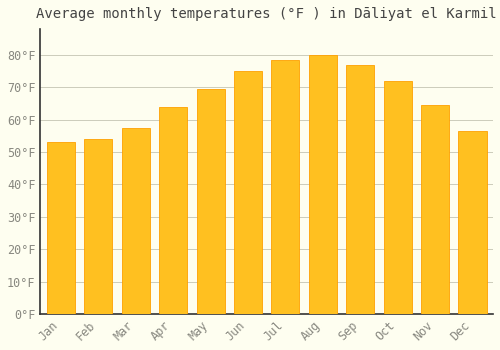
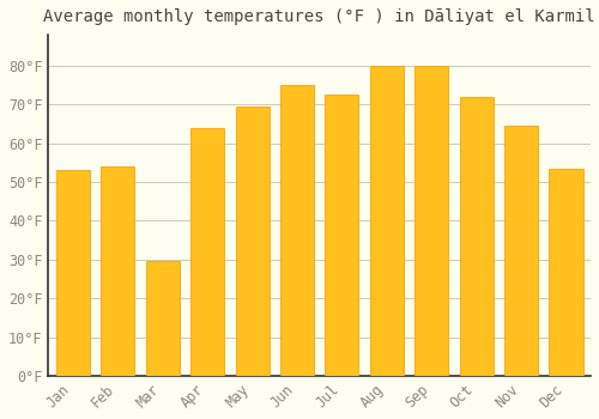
Mar: 57.5°F -> 29.5°F
Jul: 78.5°F -> 72.5°F
Sep: 77.0°F -> 80.0°F
Dec: 56.5°F -> 53.5°F
